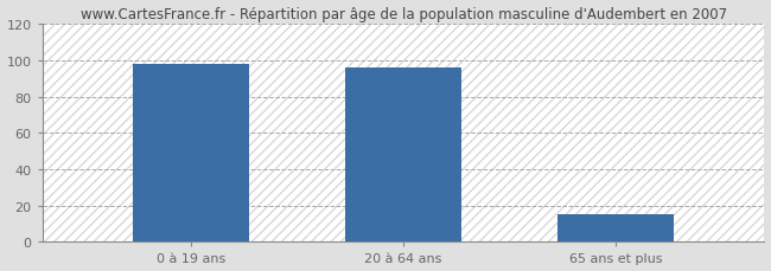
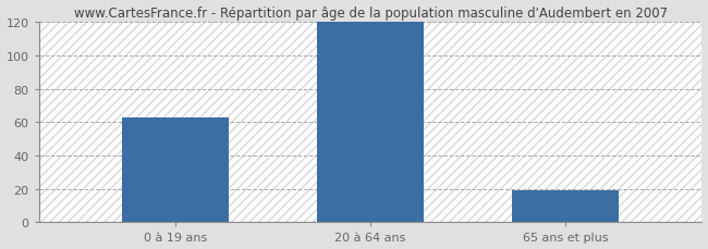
0 à 19 ans: 98 -> 63
20 à 64 ans: 96 -> 120
65 ans et plus: 15 -> 19
